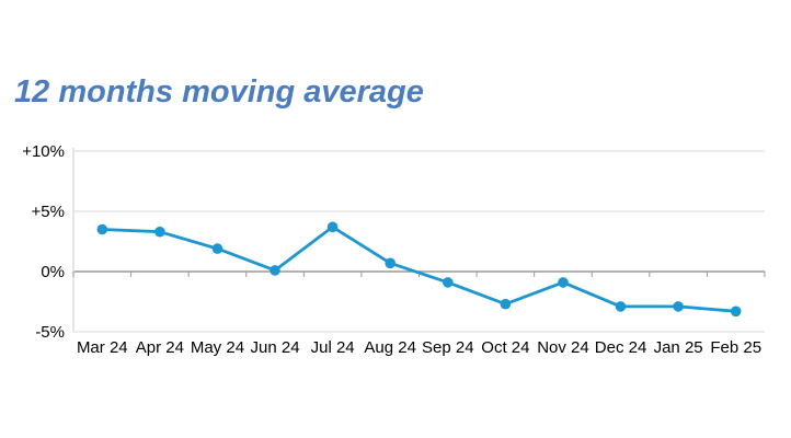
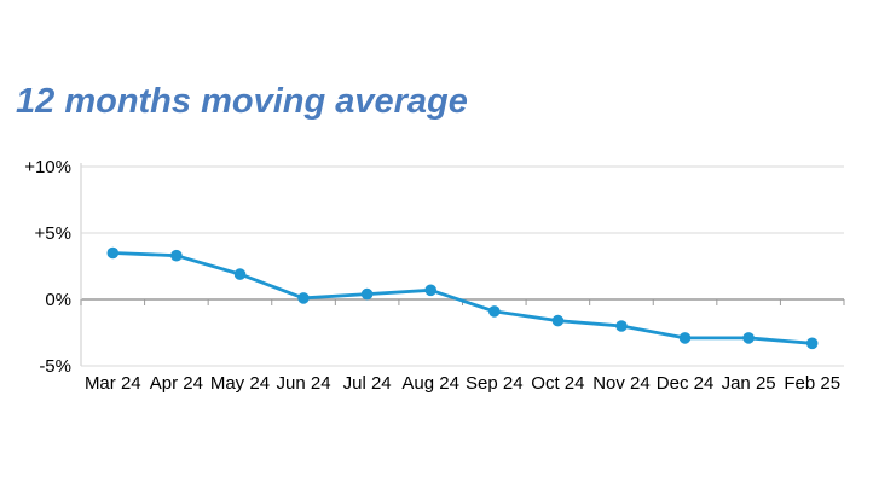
Jul 24: 3.7% -> 0.4%
Oct 24: -2.7% -> -1.6%
Nov 24: -0.9% -> -2.0%
